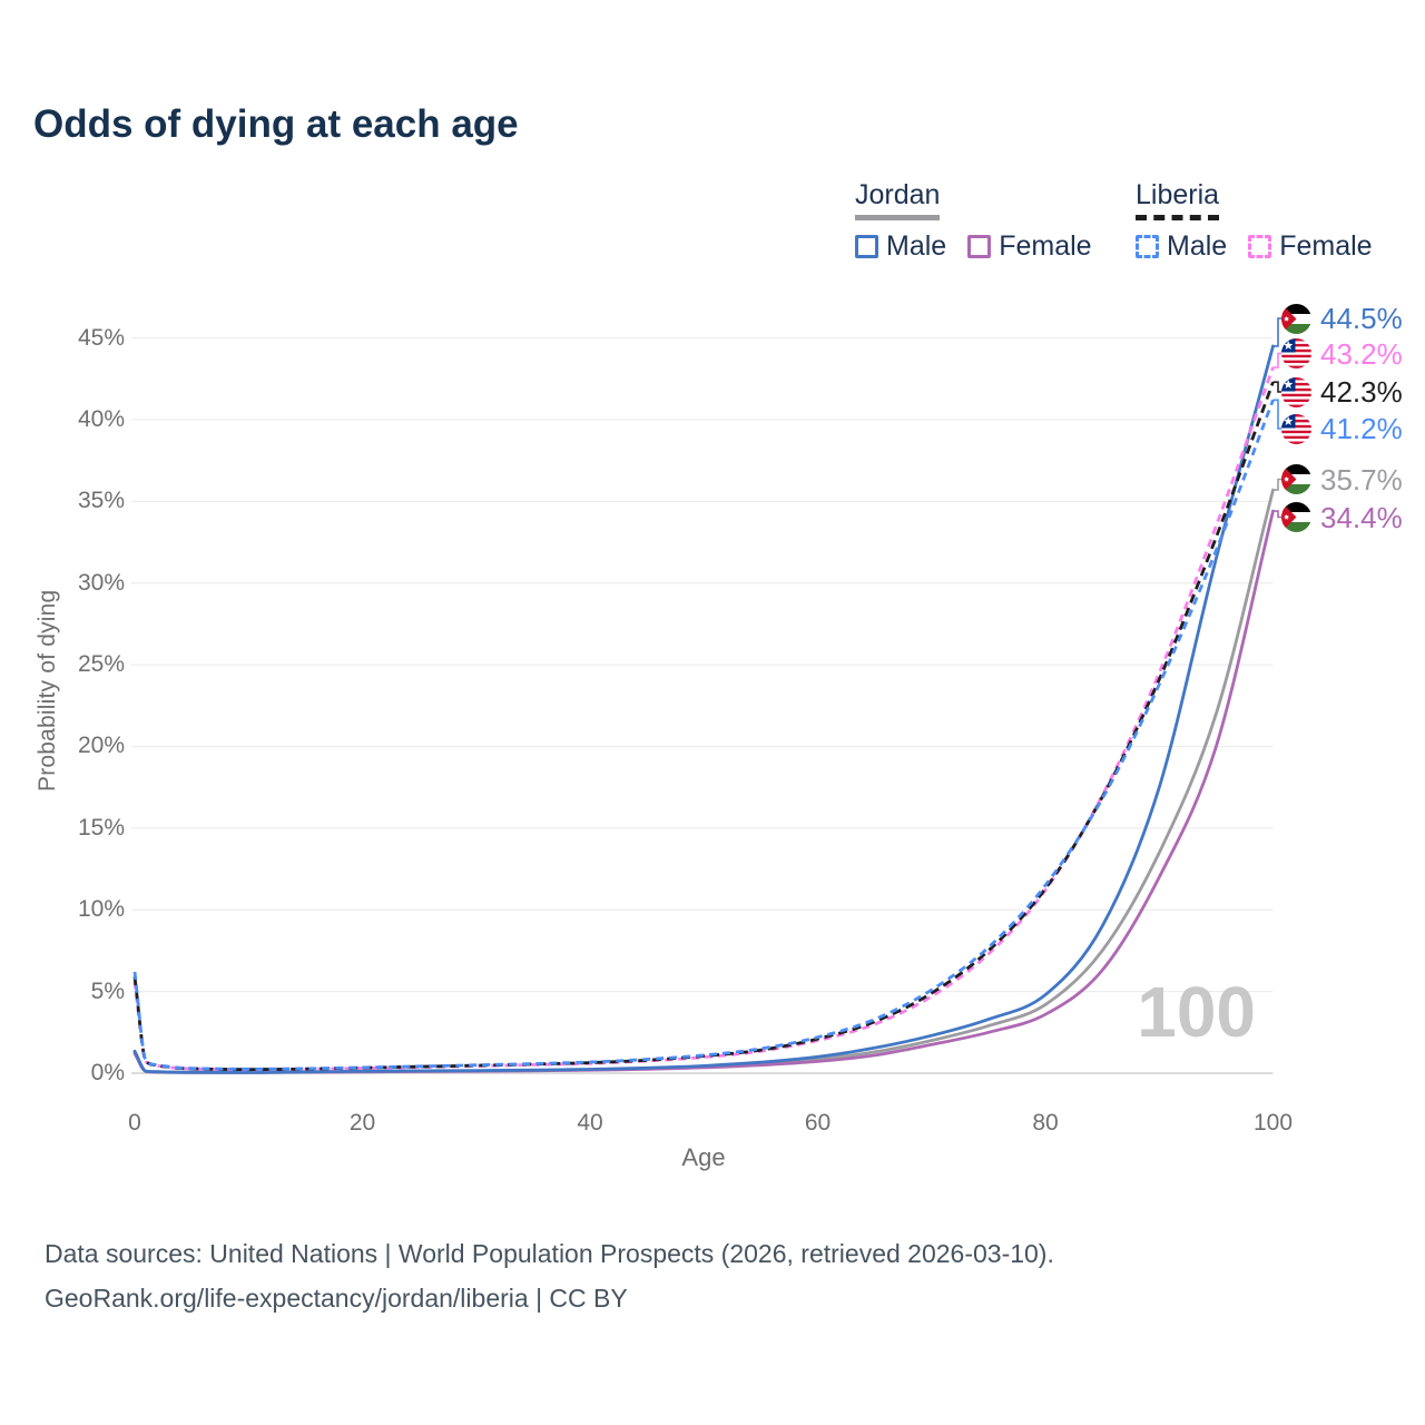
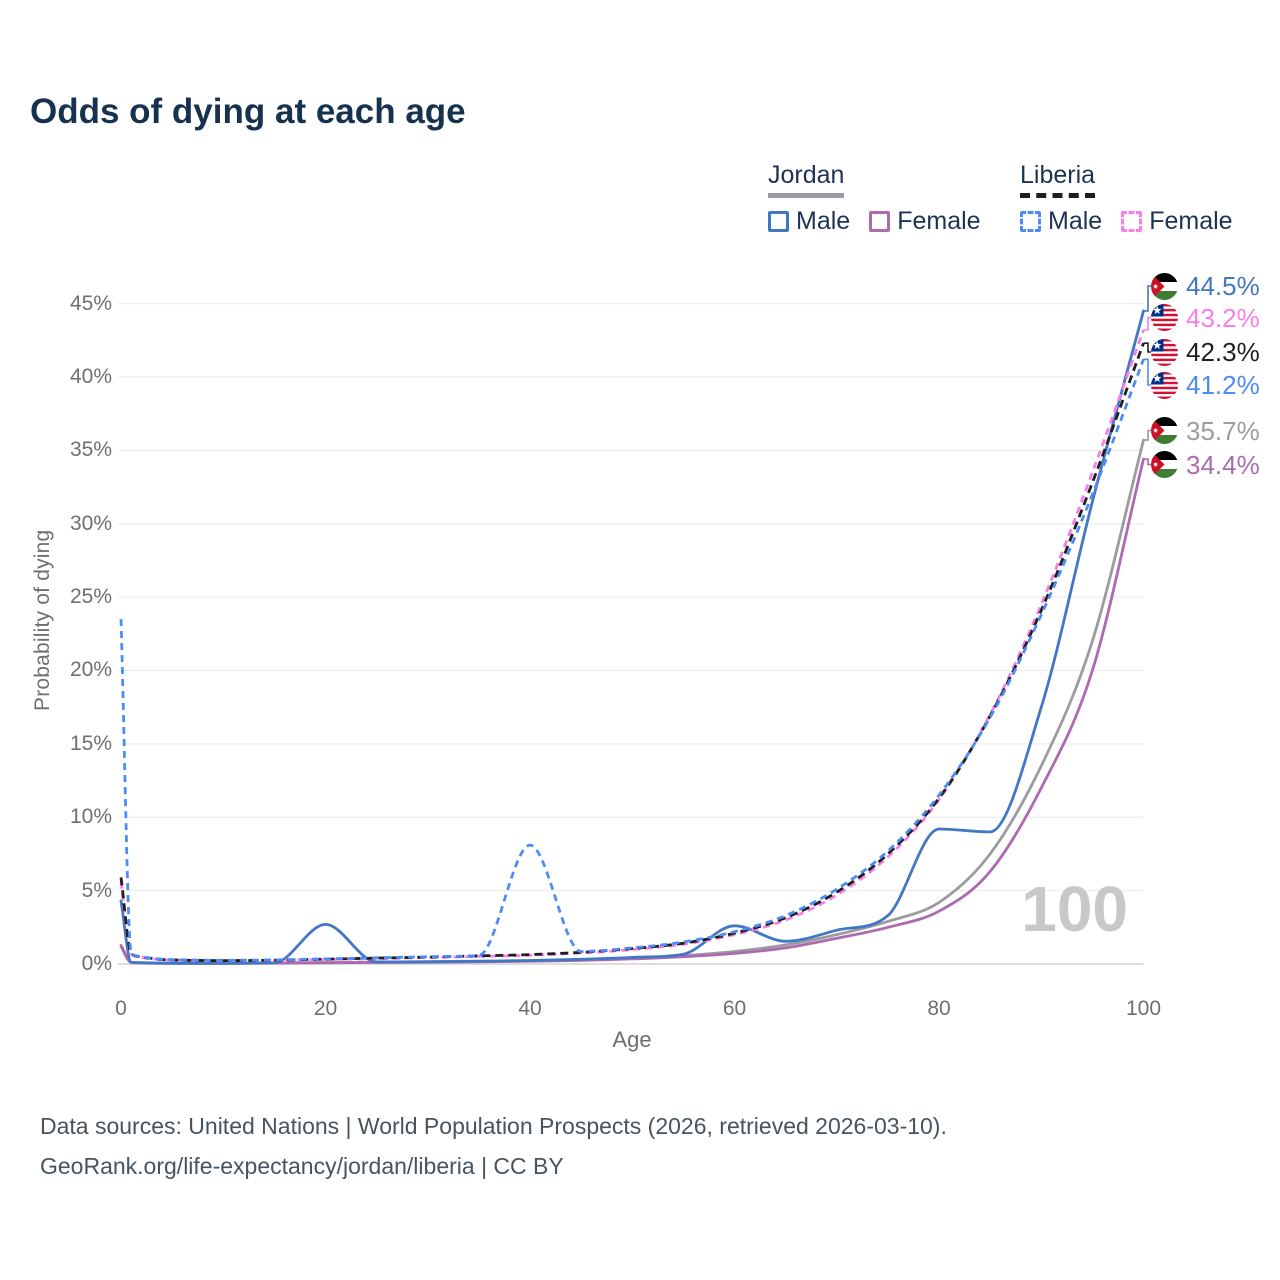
Jordan Male/0: 1.4% -> 4.3%
Liberia Male/0: 6.2% -> 23.5%
Jordan Male/20: 0.1% -> 2.7%
Liberia Male/40: 0.7% -> 8.1%
Jordan Male/60: 1.0% -> 2.6%
Jordan Male/80: 4.8% -> 9.2%
